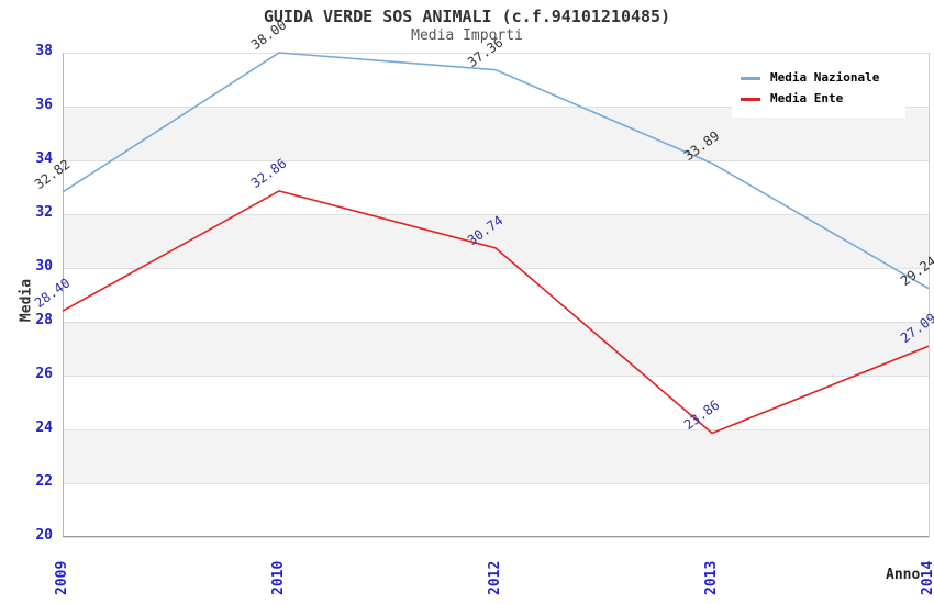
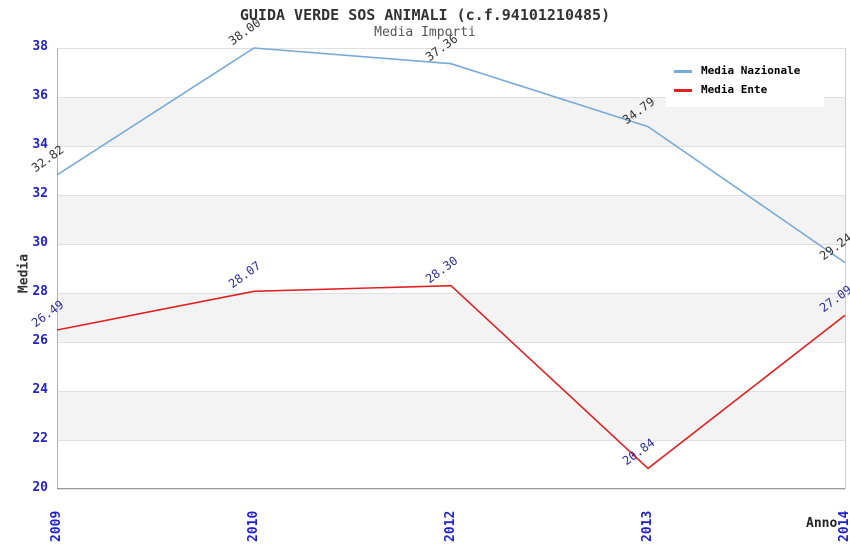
Media Ente/2009: 28.40 -> 26.49
Media Ente/2010: 32.86 -> 28.07
Media Ente/2012: 30.74 -> 28.30
Media Nazionale/2013: 33.89 -> 34.79
Media Ente/2013: 23.86 -> 20.84
